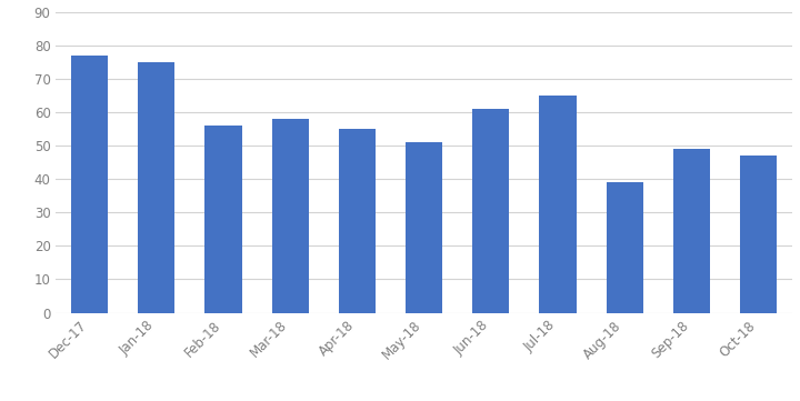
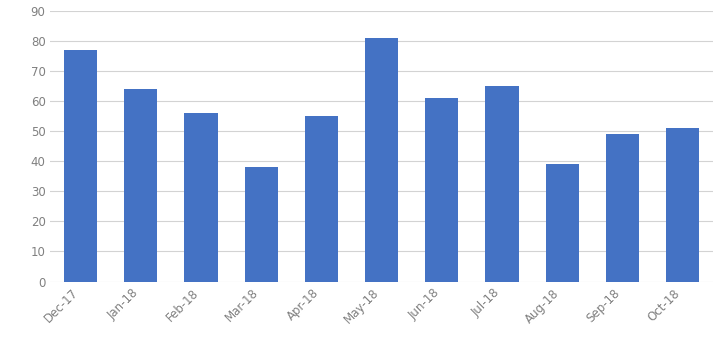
Jan-18: 75 -> 64
Mar-18: 58 -> 38
May-18: 51 -> 81
Oct-18: 47 -> 51
